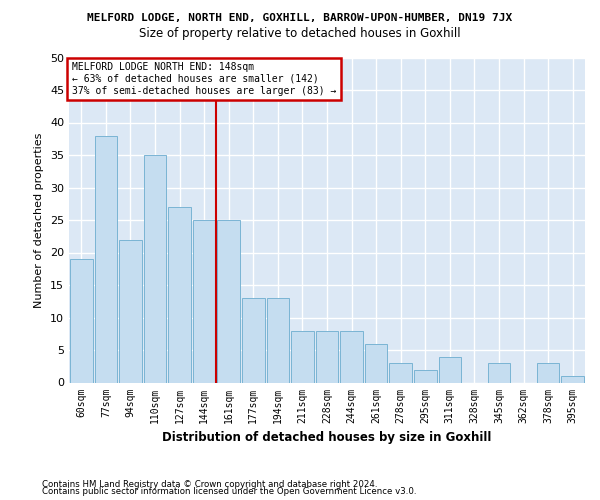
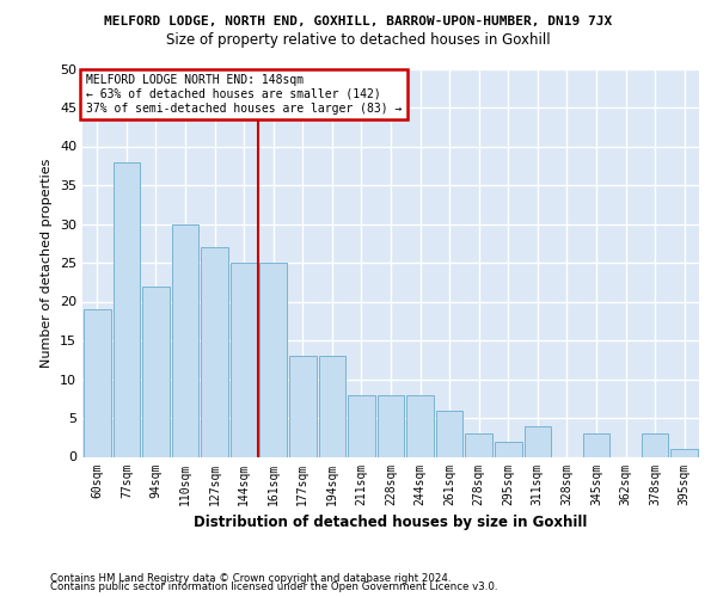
110sqm: 35 -> 30
